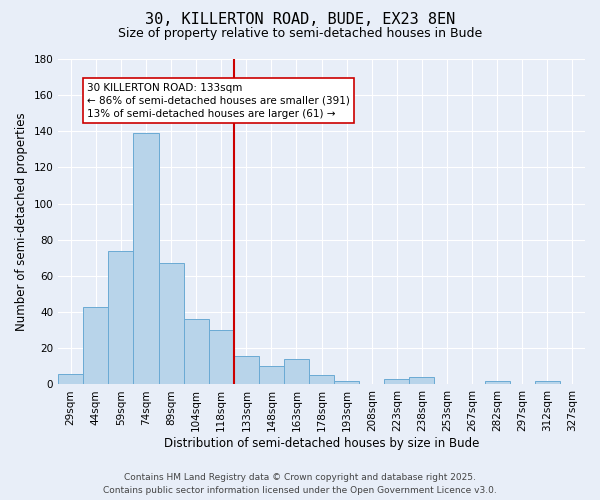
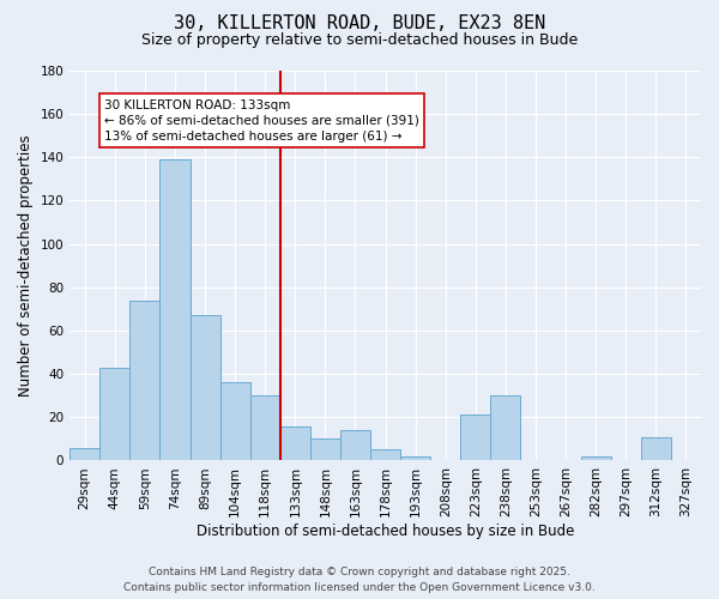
223sqm: 3 -> 21
238sqm: 4 -> 30
312sqm: 2 -> 11
